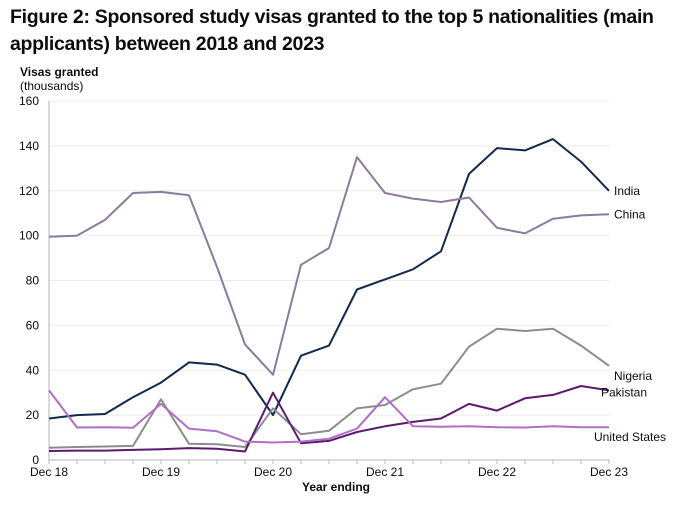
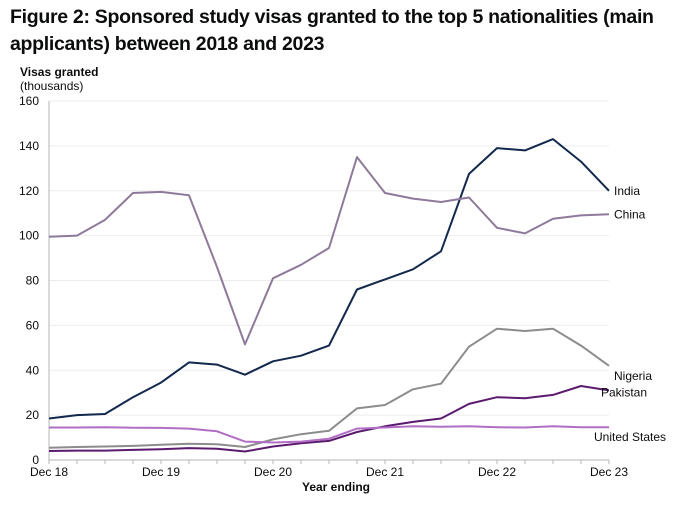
United States/Dec 18: 31 -> 14
Nigeria/Dec 19: 27 -> 7
United States/Dec 19: 25 -> 14
India/Dec 20: 20 -> 44
China/Dec 20: 38 -> 81
Nigeria/Dec 20: 23 -> 9
Pakistan/Dec 20: 30 -> 6
United States/Dec 21: 28 -> 14
Pakistan/Dec 22: 22 -> 28
